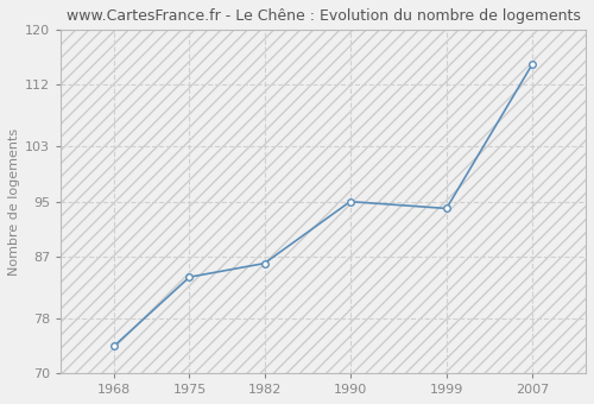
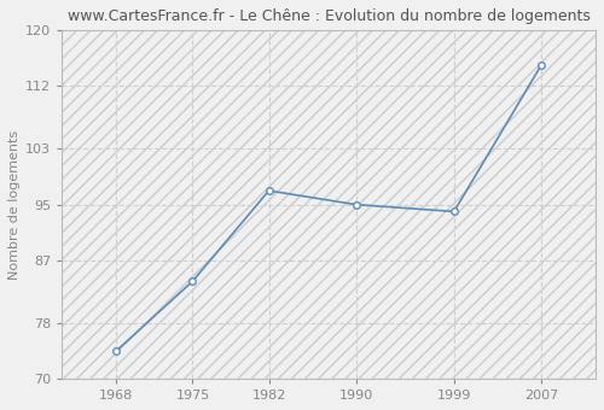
1982: 86 -> 97
